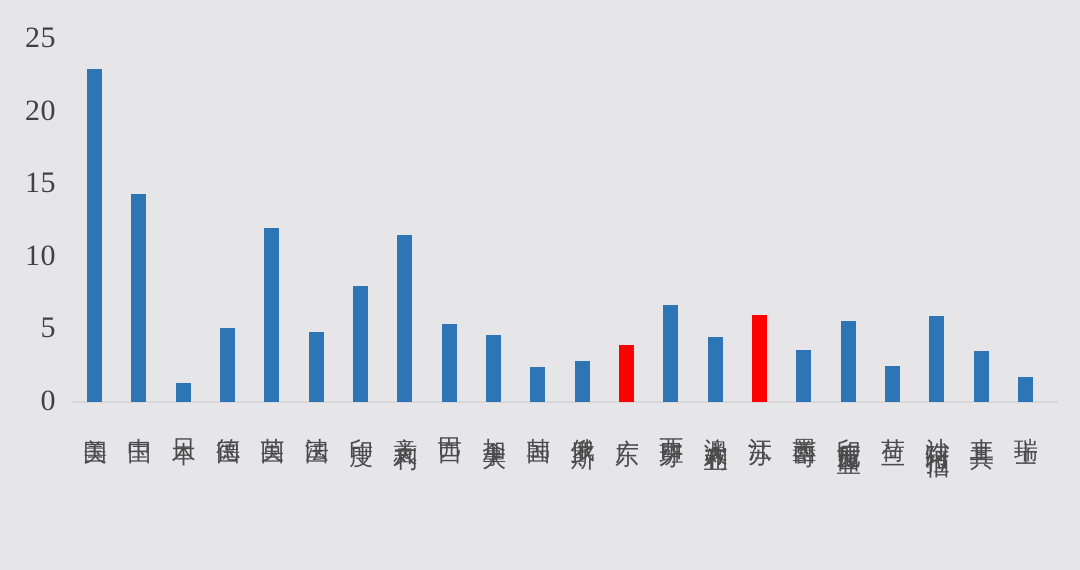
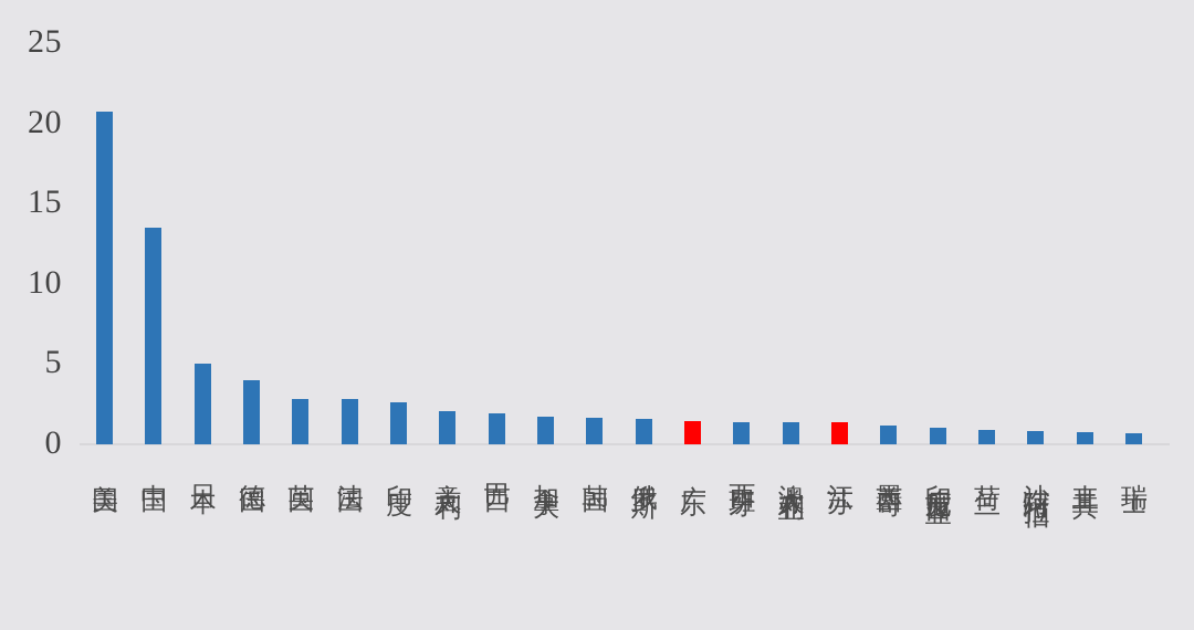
美国: 22.9 -> 20.7
中国: 14.3 -> 13.5
日本: 1.3 -> 5.0
德国: 5.1 -> 4.0
英国: 12.0 -> 2.9
法国: 4.8 -> 2.8
印度: 8.0 -> 2.6
意大利: 11.5 -> 2.0
巴西: 5.4 -> 1.9
加拿大: 4.6 -> 1.7
韩国: 2.4 -> 1.6
俄罗斯: 2.8 -> 1.6
广东: 3.9 -> 1.4
西班牙: 6.7 -> 1.4
澳大利亚: 4.5 -> 1.4
江苏: 6.0 -> 1.4
墨西哥: 3.6 -> 1.2
印度尼西亚: 5.6 -> 1.0
荷兰: 2.5 -> 0.9
沙特阿拉伯: 5.9 -> 0.8
土耳其: 3.5 -> 0.8
瑞士: 1.7 -> 0.7
